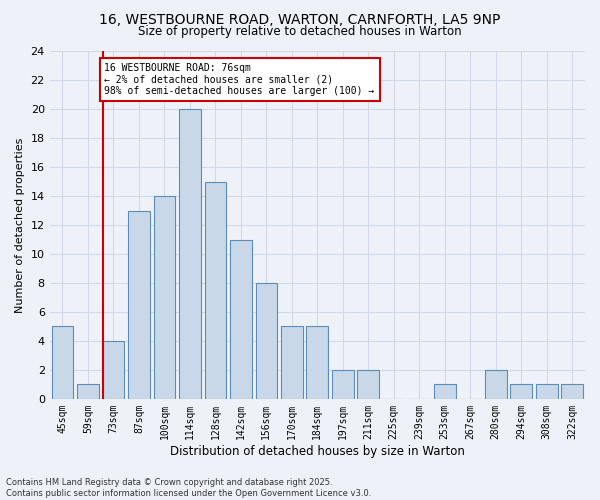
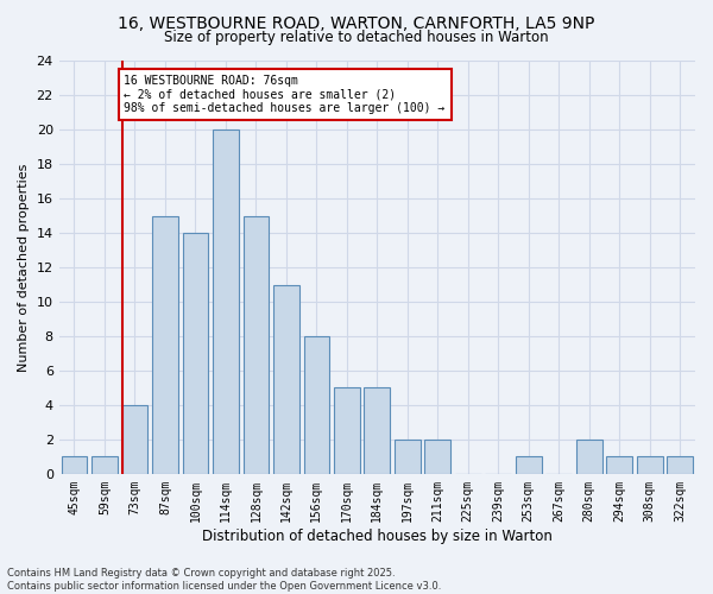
45sqm: 5 -> 1
87sqm: 13 -> 15
